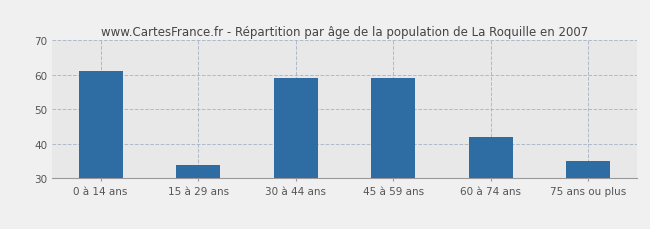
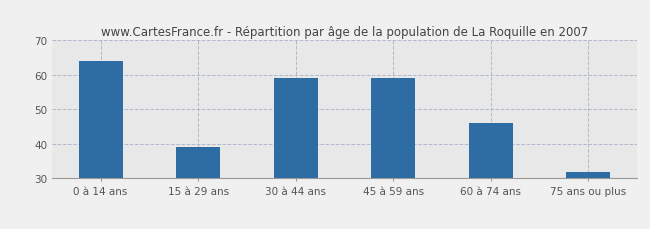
0 à 14 ans: 61 -> 64
15 à 29 ans: 34 -> 39
60 à 74 ans: 42 -> 46
75 ans ou plus: 35 -> 32
